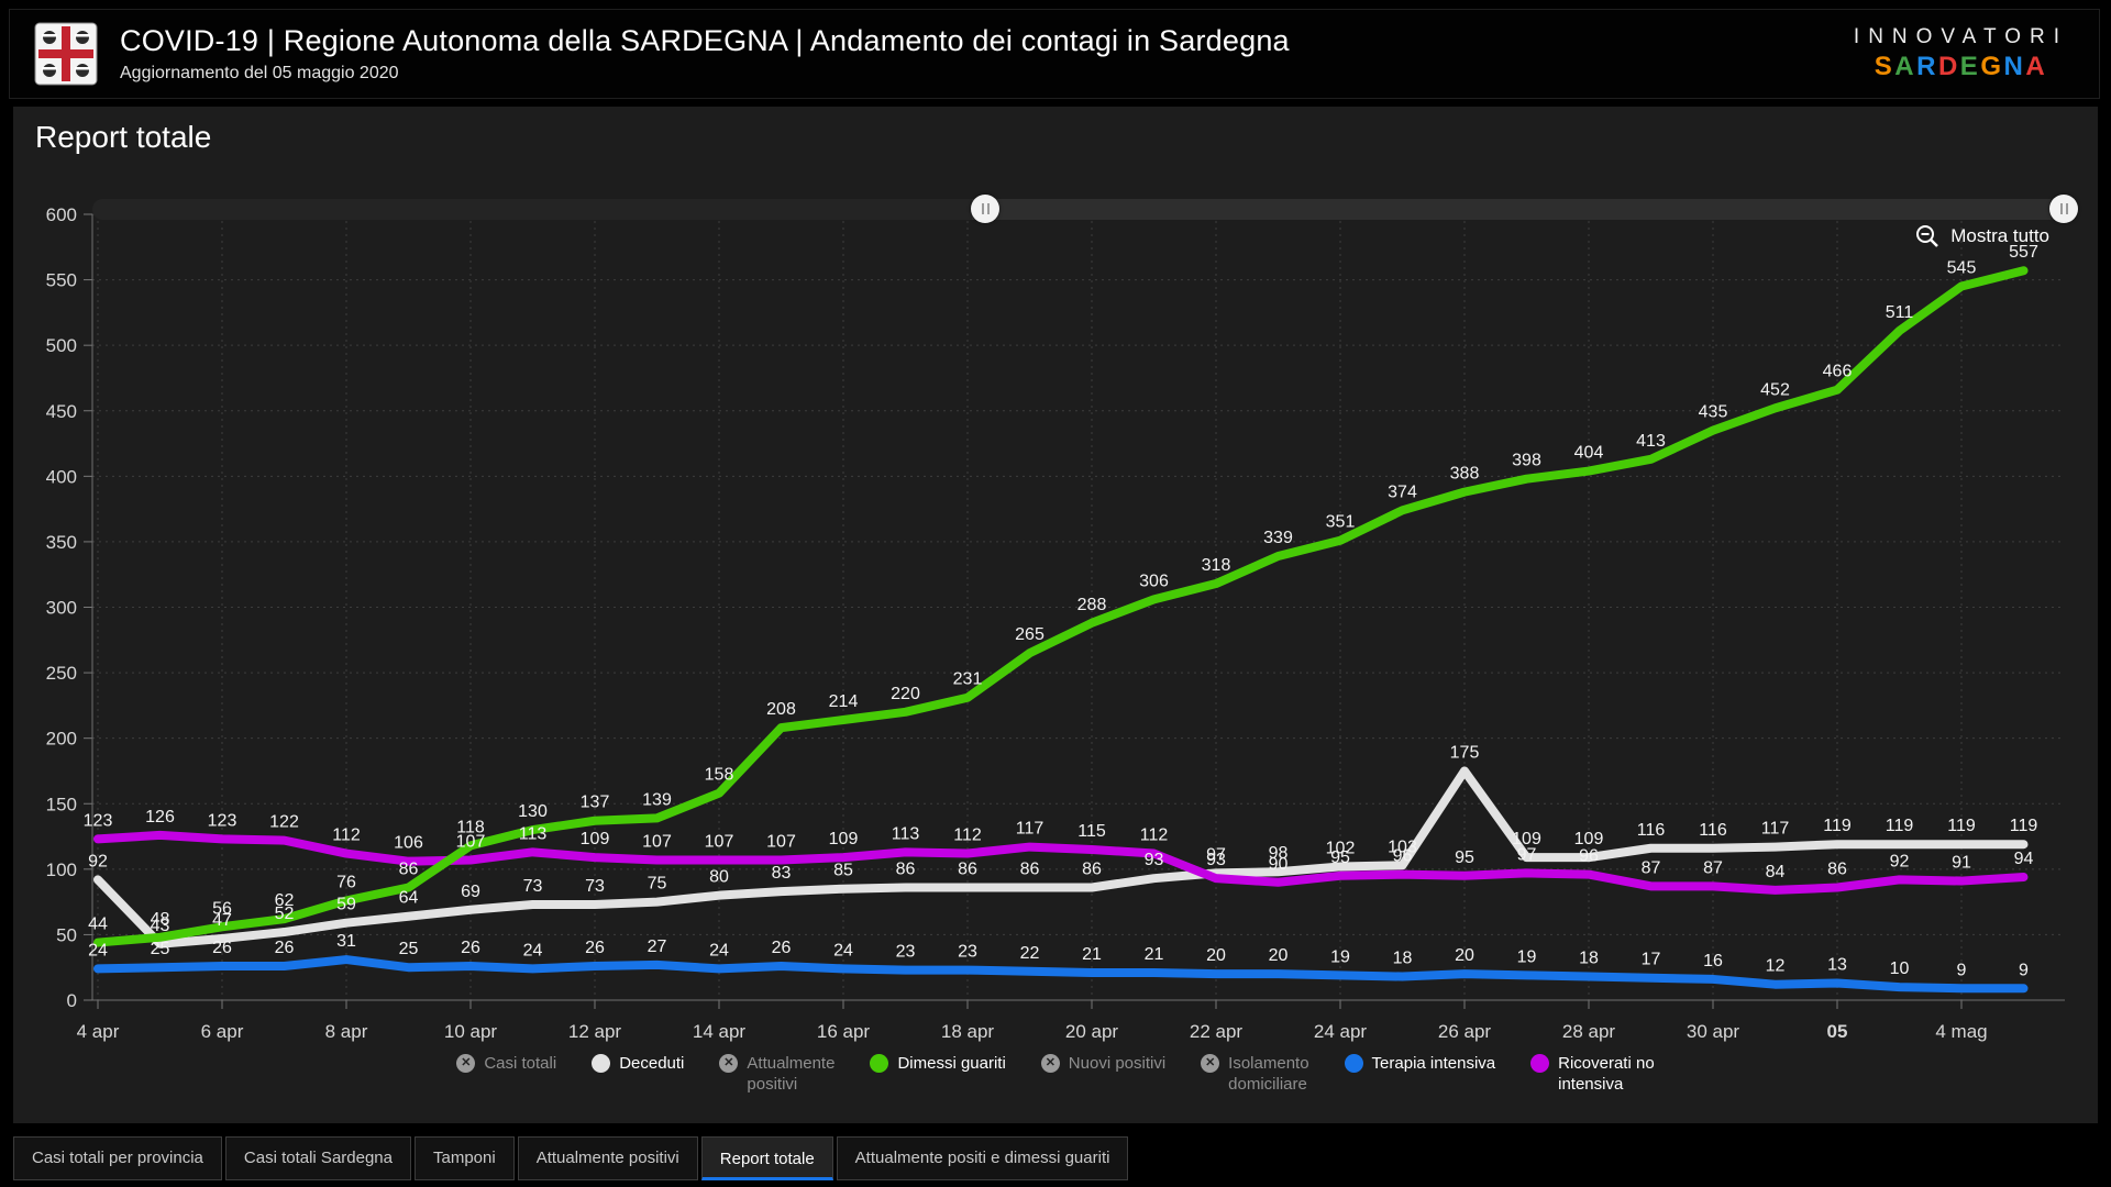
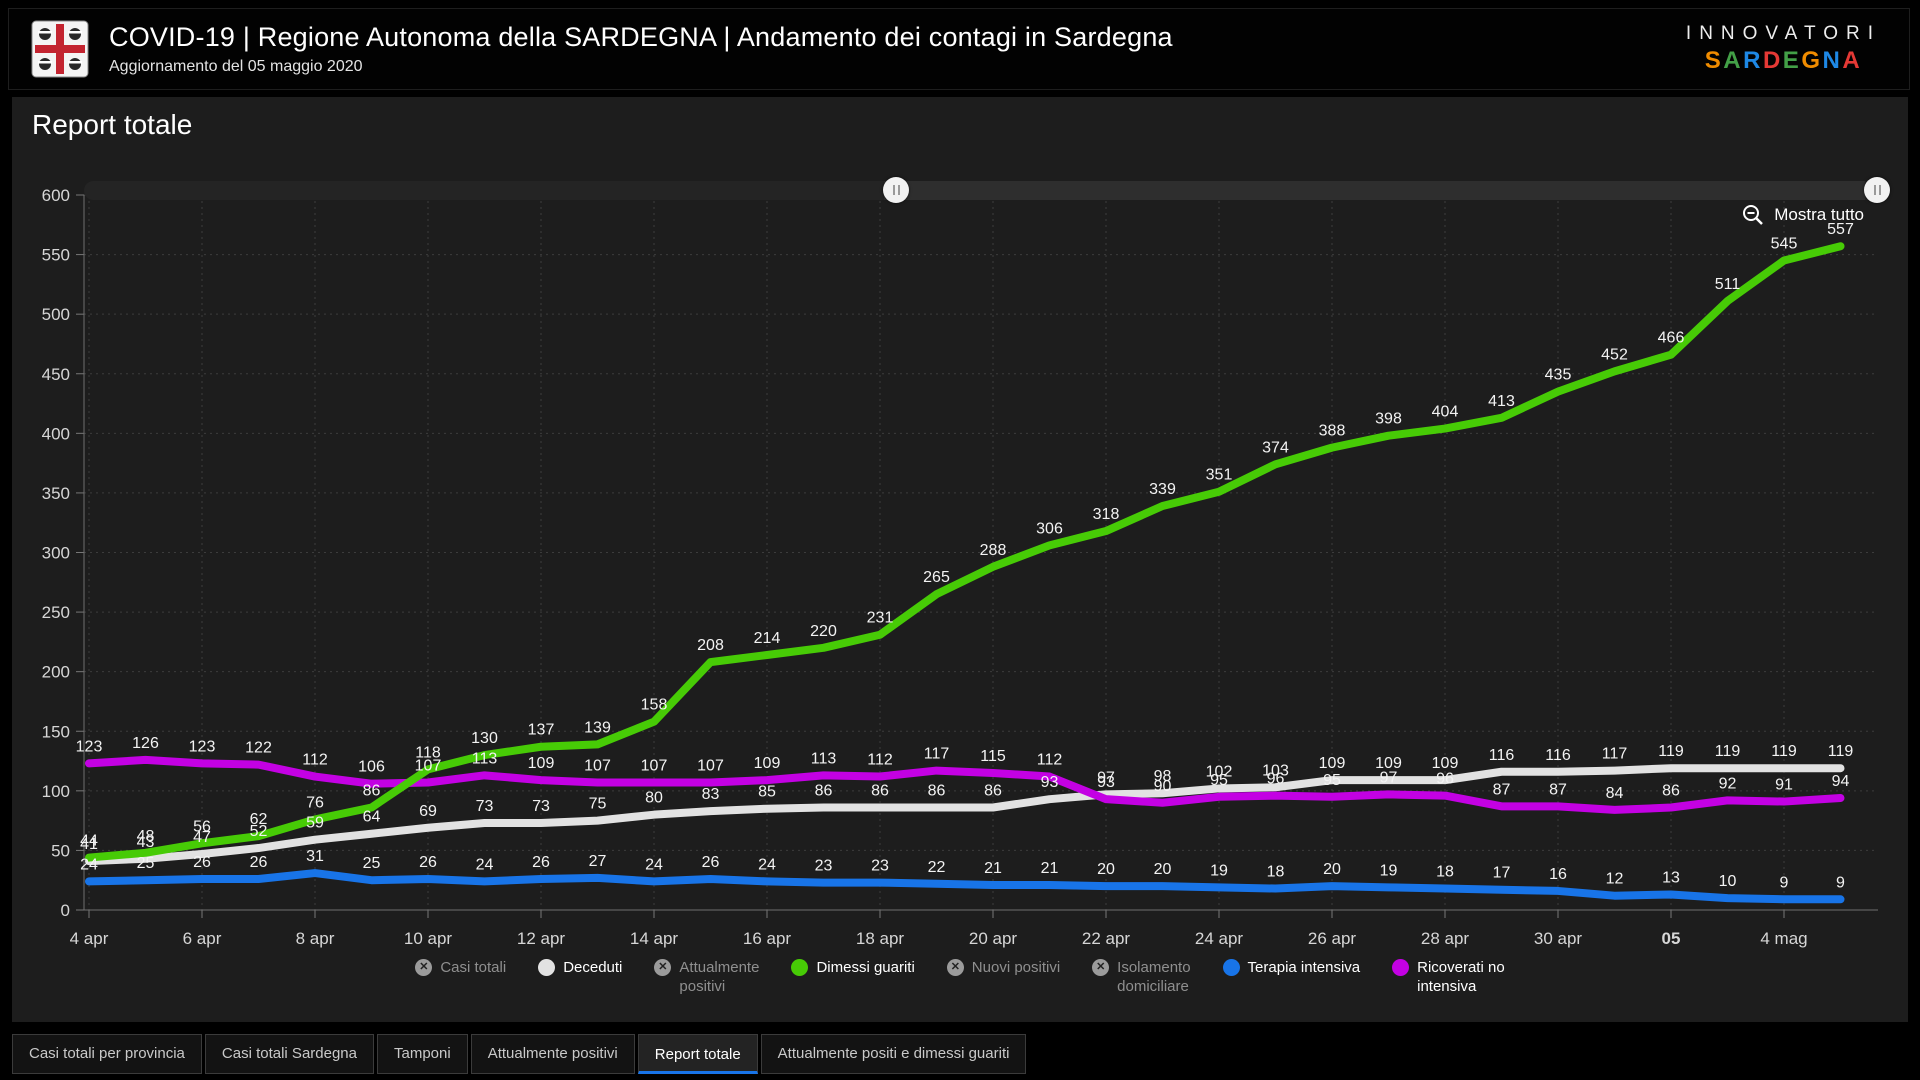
Deceduti/4 apr: 92 -> 41
Deceduti/26 apr: 175 -> 109
